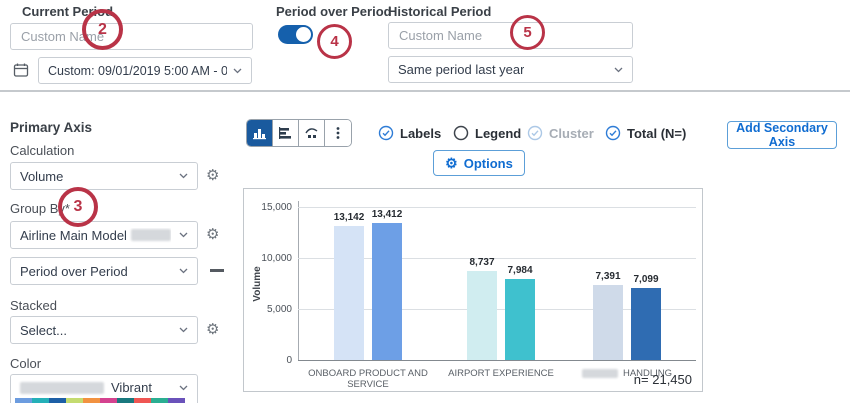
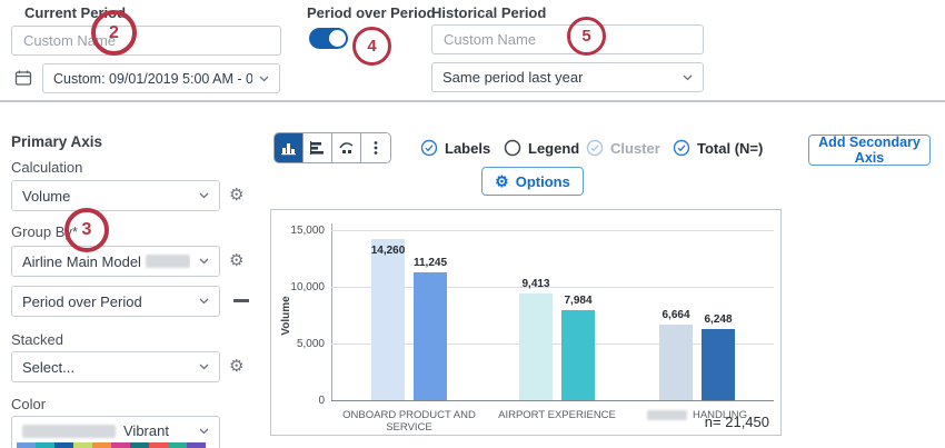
Current Period/ONBOARD PRODUCT AND SERVICE: 13,142 -> 14,260
Historical Period/ONBOARD PRODUCT AND SERVICE: 13,412 -> 11,245
Current Period/AIRPORT EXPERIENCE: 8,737 -> 9,413
Current Period/HANDLING: 7,391 -> 6,664
Historical Period/HANDLING: 7,099 -> 6,248
